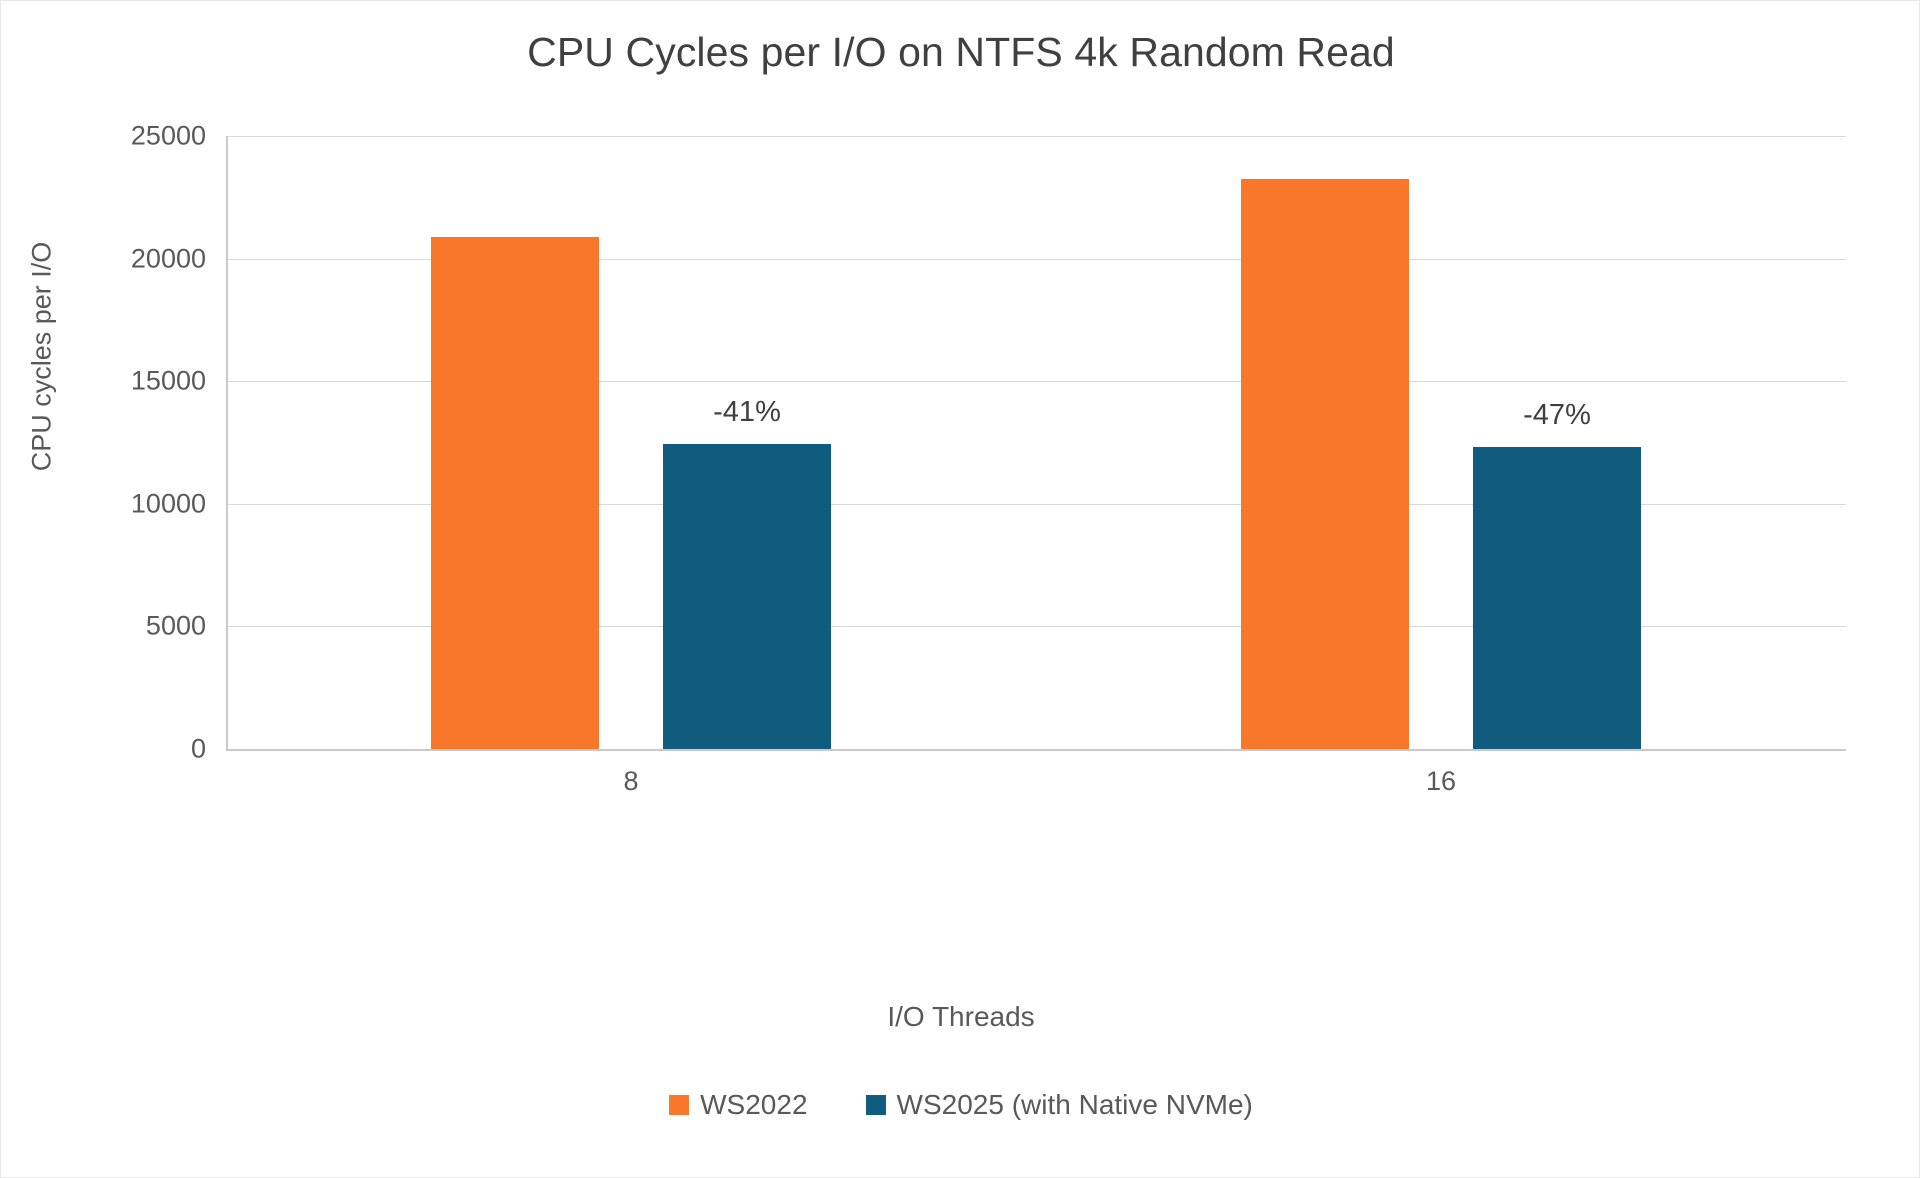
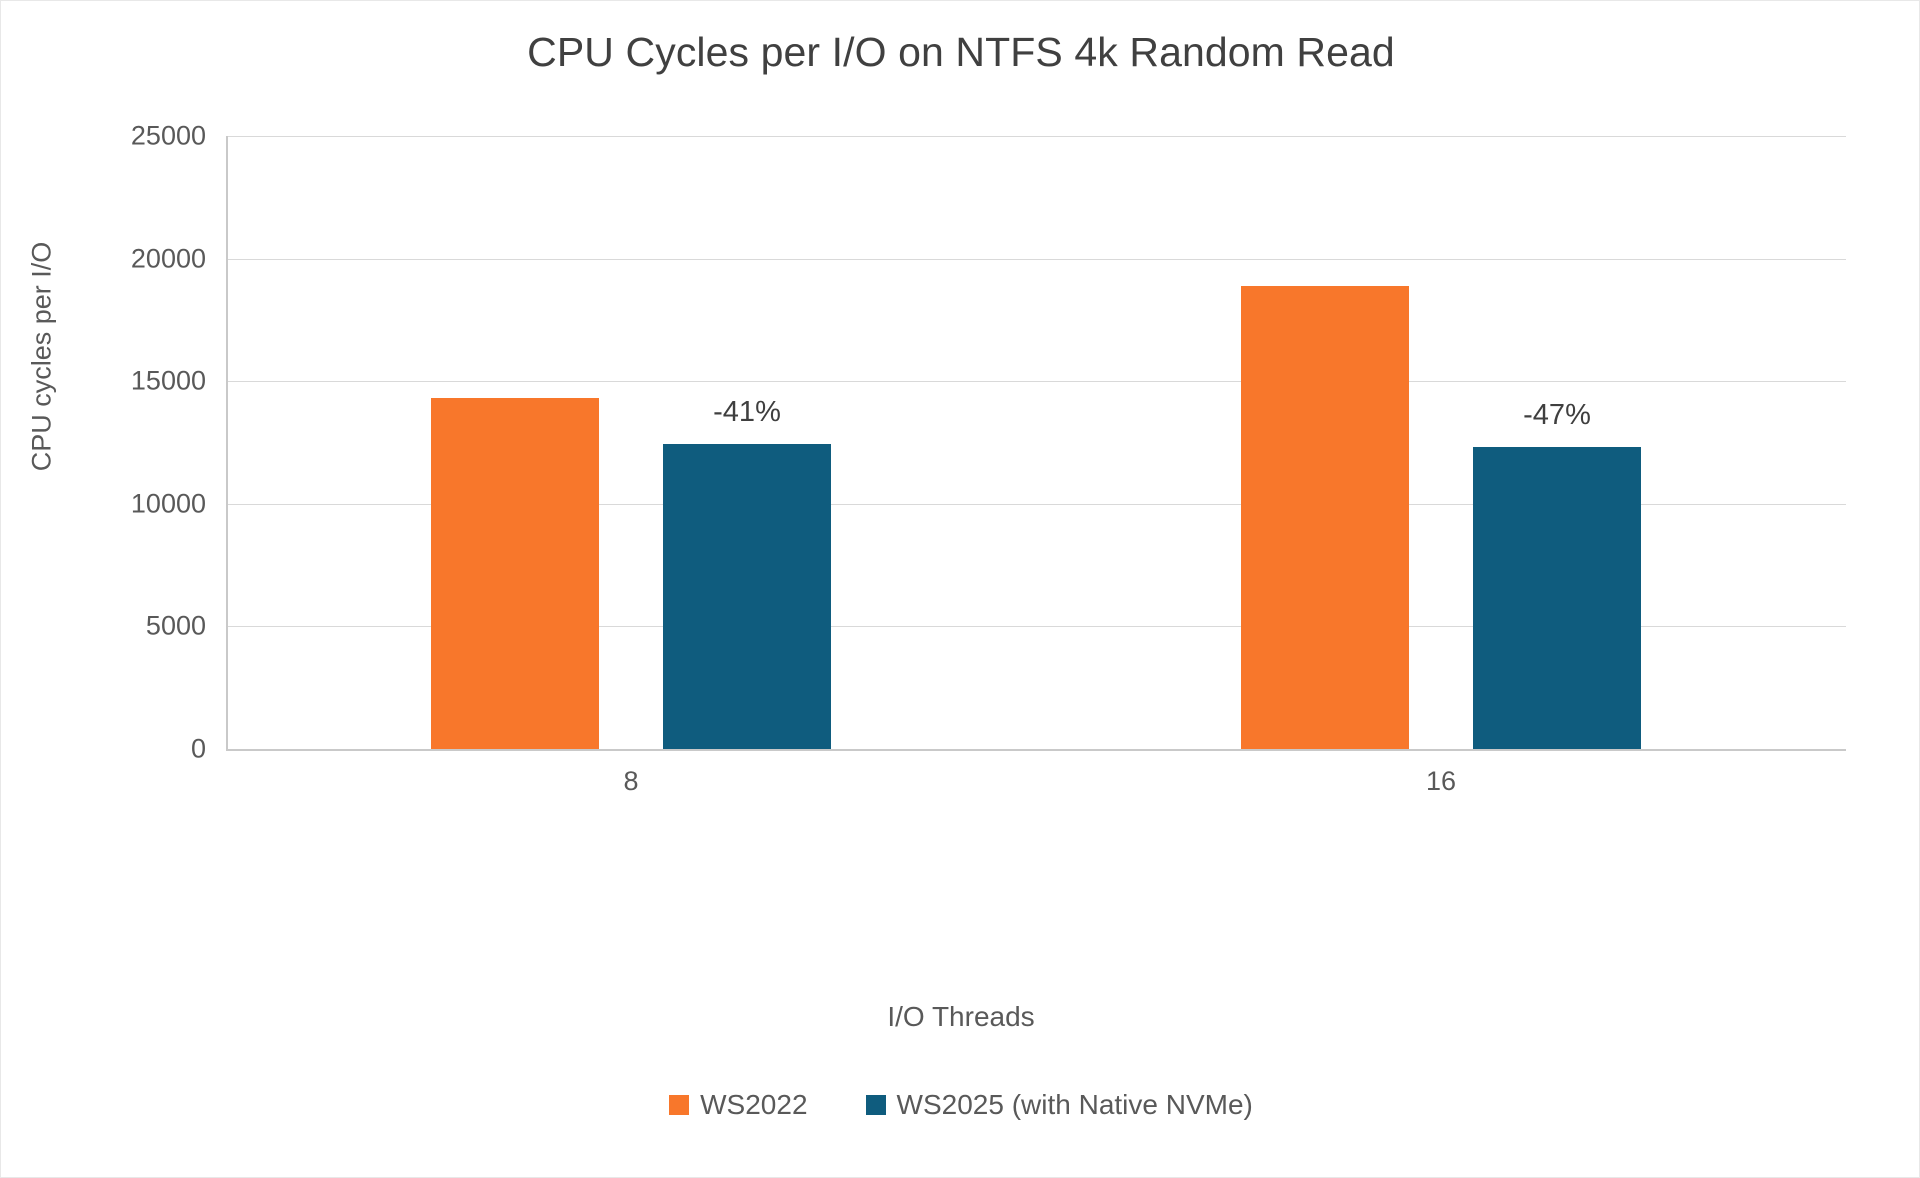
WS2022/8: 20900 -> 14300
WS2022/16: 23200 -> 18900
